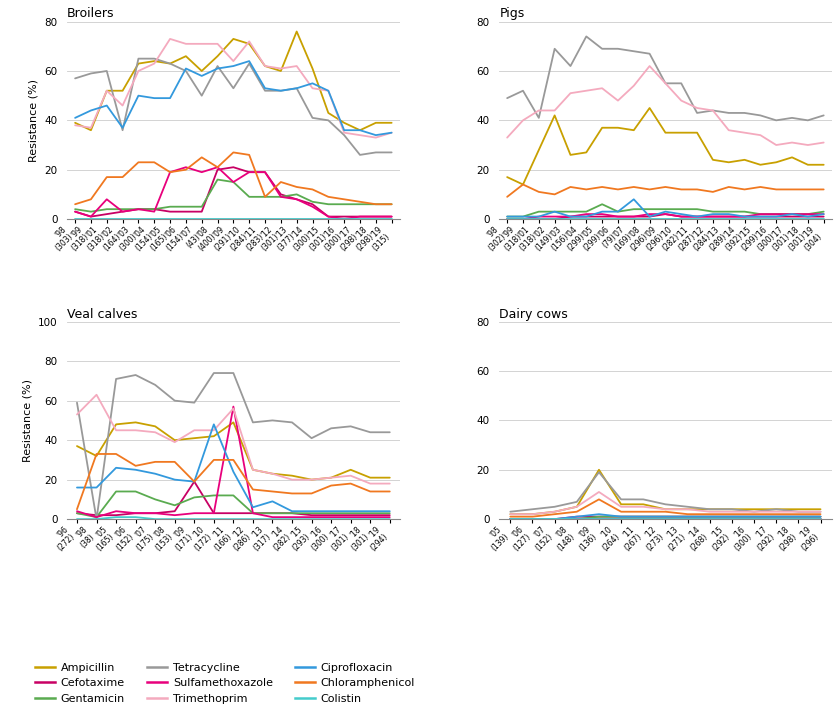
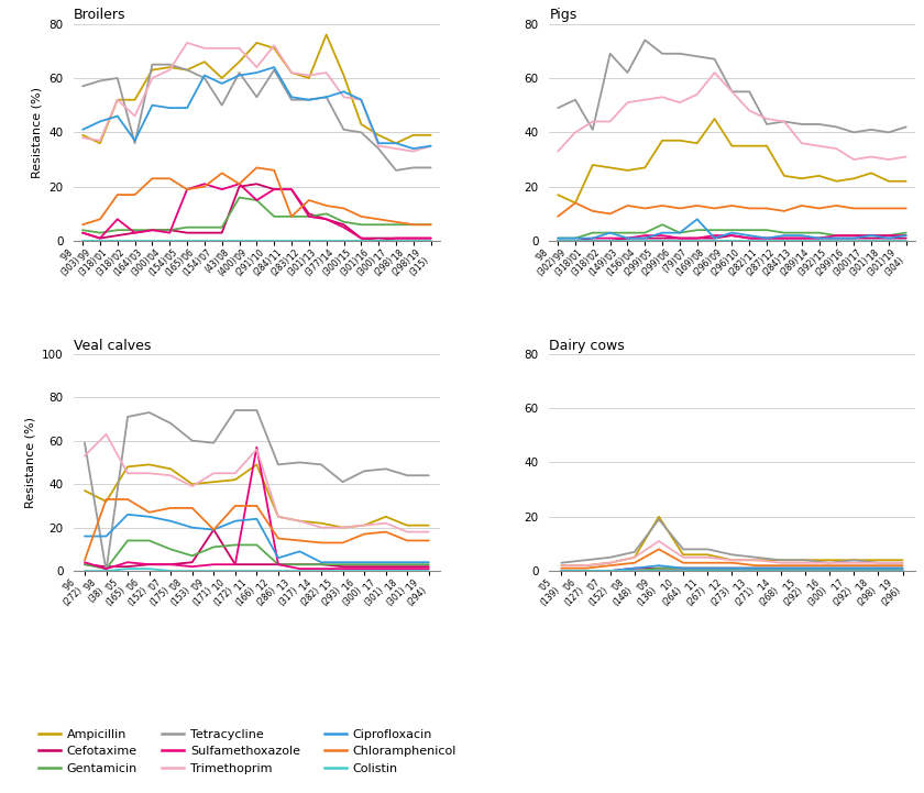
Pigs/Ampicillin/'02 (149): 42 -> 27
Pigs/Trimethoprim/'06 (79): 48 -> 51
Veal calves/Ciprofloxacin/'10 (172): 48 -> 23
